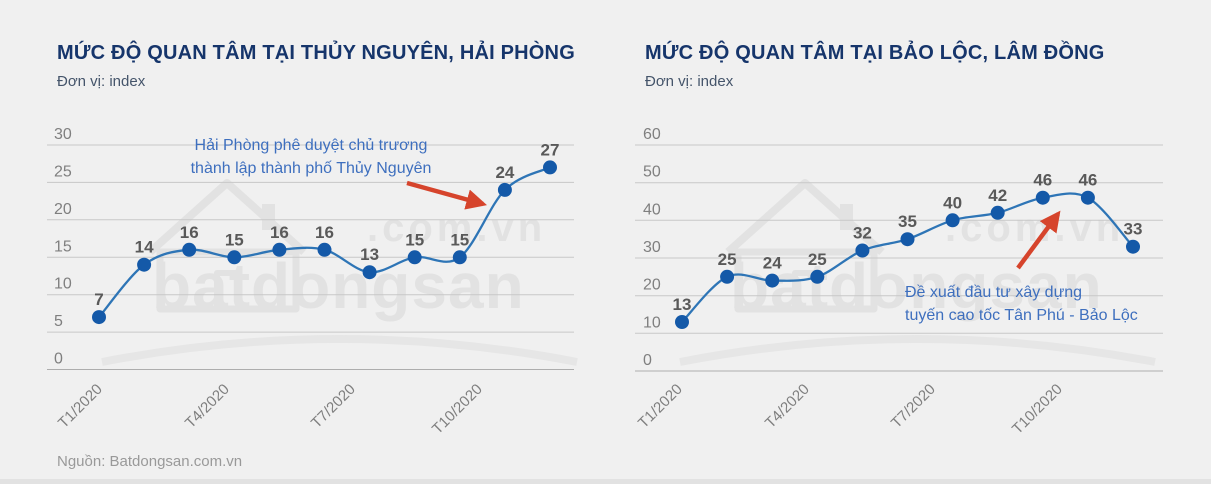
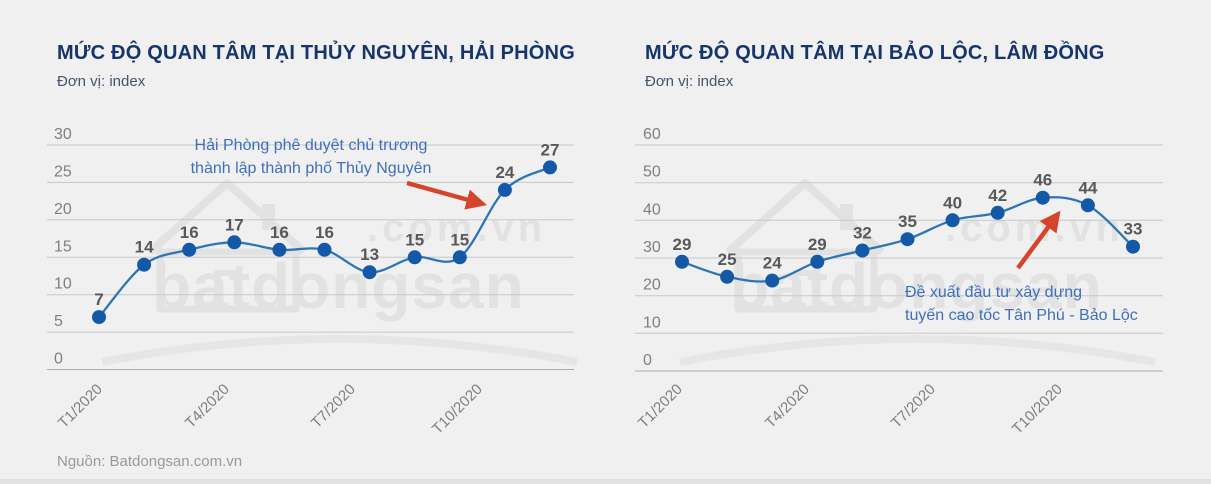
MỨC ĐỘ QUAN TÂM TẠI THỦY NGUYÊN, HẢI PHÒNG/T4/2020: 15 -> 17
MỨC ĐỘ QUAN TÂM TẠI BẢO LỘC, LÂM ĐỒNG/T1/2020: 13 -> 29
MỨC ĐỘ QUAN TÂM TẠI BẢO LỘC, LÂM ĐỒNG/T4/2020: 25 -> 29
MỨC ĐỘ QUAN TÂM TẠI BẢO LỘC, LÂM ĐỒNG/T10/2020: 46 -> 44
